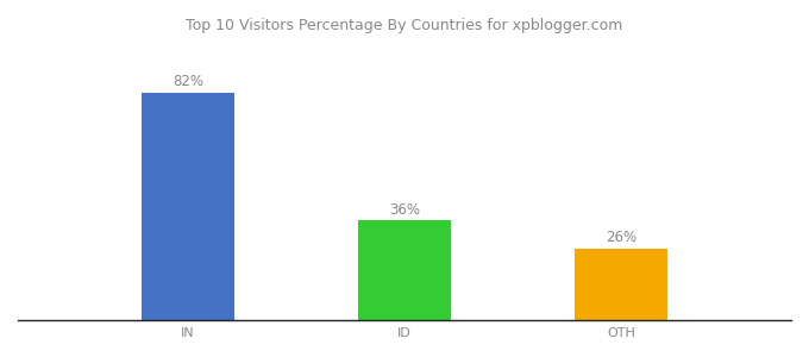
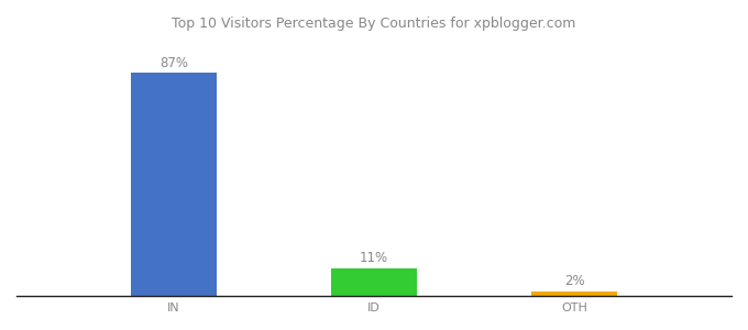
IN: 82% -> 87%
ID: 36% -> 11%
OTH: 26% -> 2%
